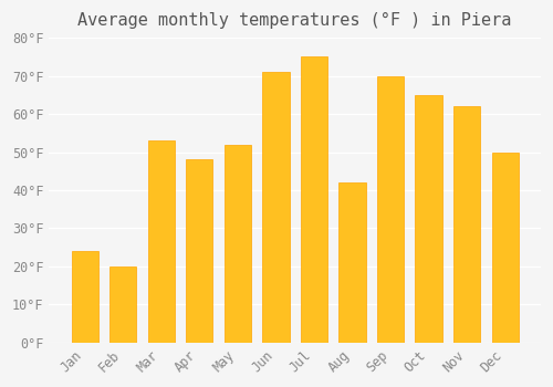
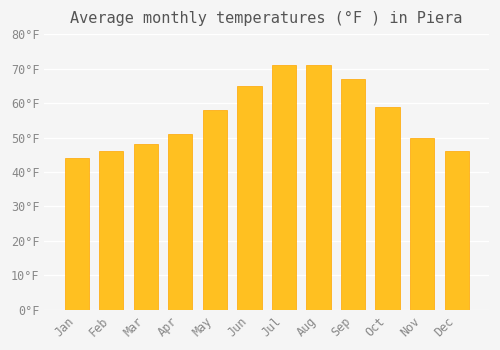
Jan: 24°F -> 44°F
Feb: 20°F -> 46°F
Mar: 53°F -> 48°F
Apr: 48°F -> 51°F
May: 52°F -> 58°F
Jun: 71°F -> 65°F
Jul: 75°F -> 71°F
Aug: 42°F -> 71°F
Sep: 70°F -> 67°F
Oct: 65°F -> 59°F
Nov: 62°F -> 50°F
Dec: 50°F -> 46°F
